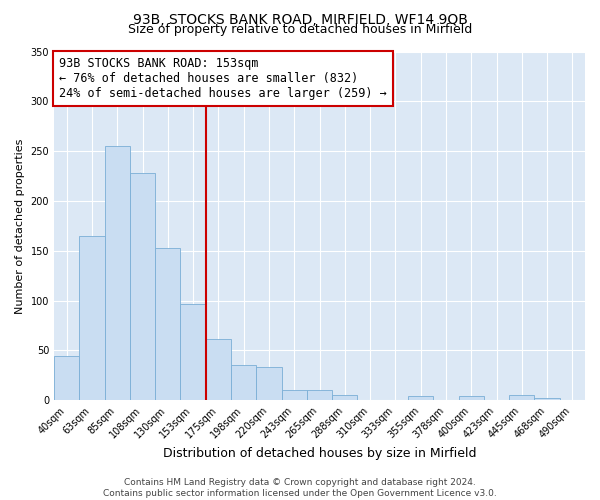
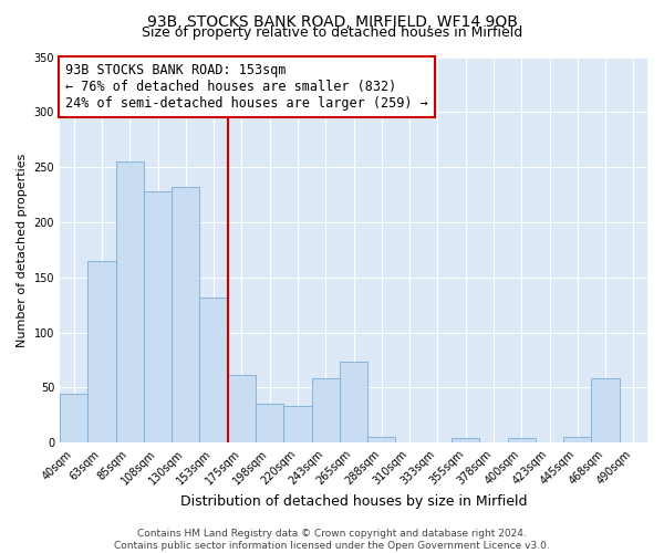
130sqm: 153 -> 232
153sqm: 97 -> 132
243sqm: 10 -> 58
265sqm: 10 -> 74
468sqm: 2 -> 58
